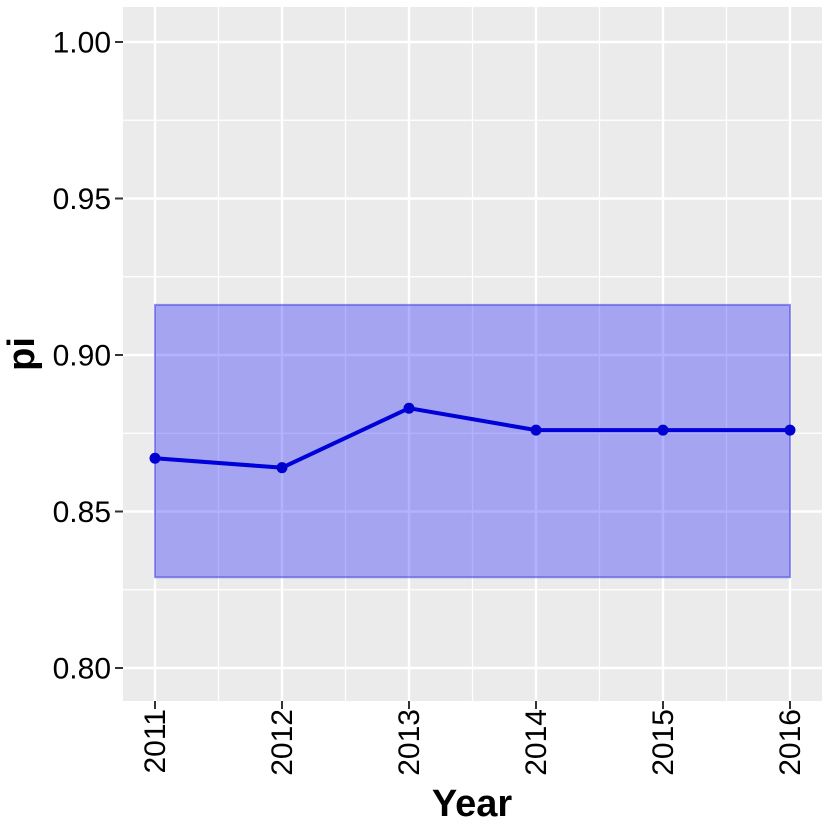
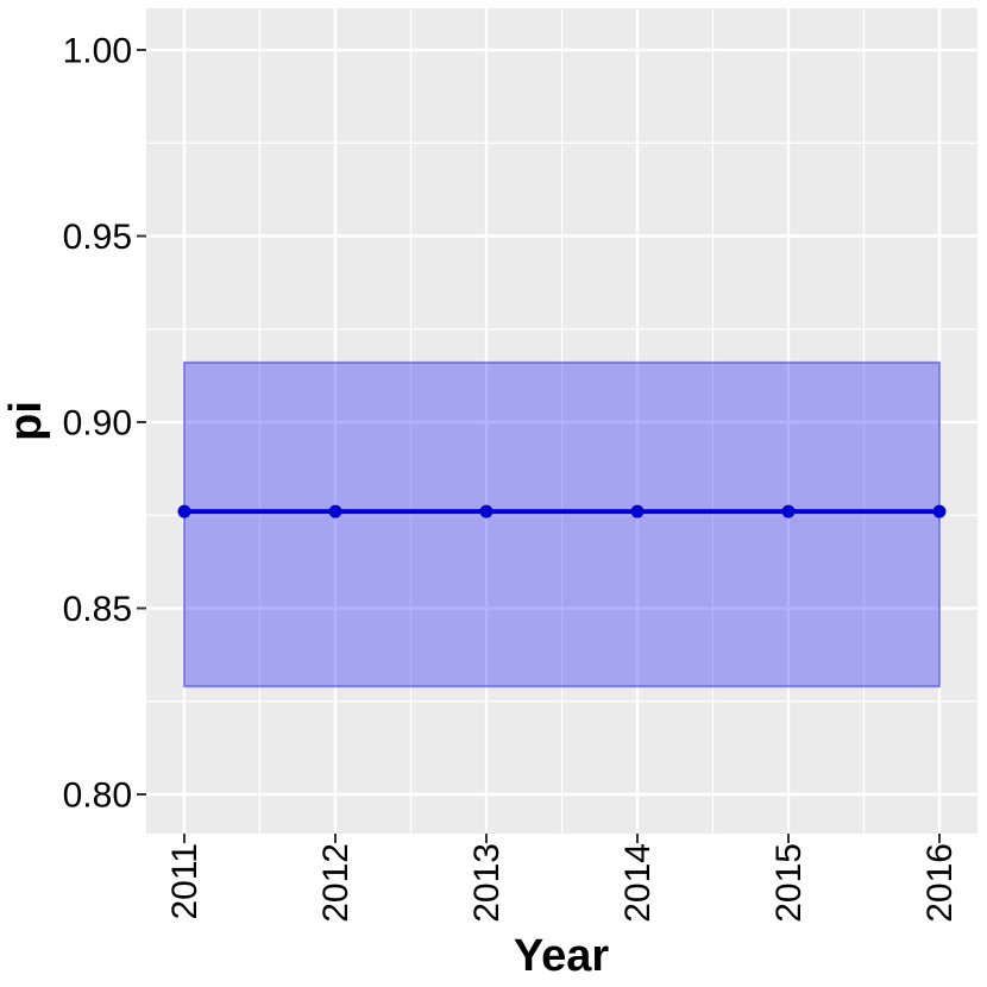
2011: 0.867 -> 0.876
2012: 0.864 -> 0.876
2013: 0.883 -> 0.876
